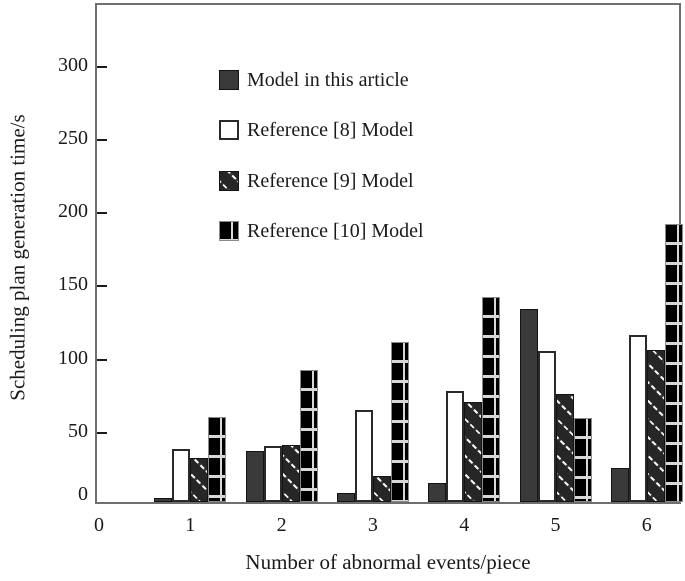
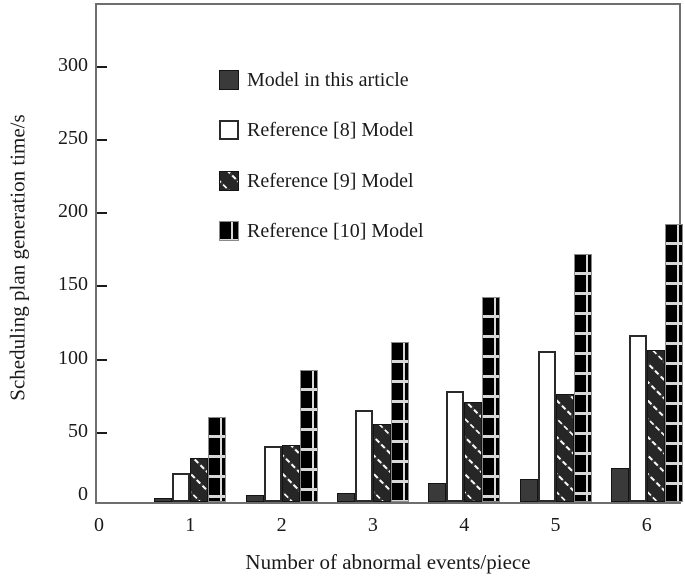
Reference [8] Model/1: 36 -> 20
Model in this article/2: 35 -> 5
Reference [9] Model/3: 18 -> 53
Model in this article/5: 132 -> 16
Reference [10] Model/5: 57 -> 169
